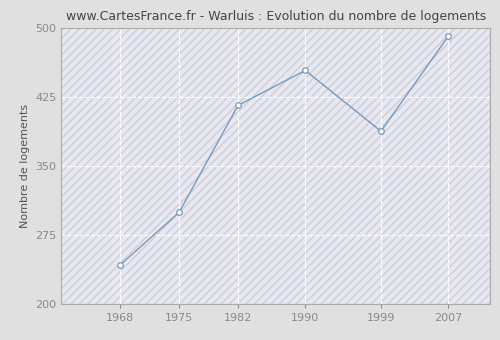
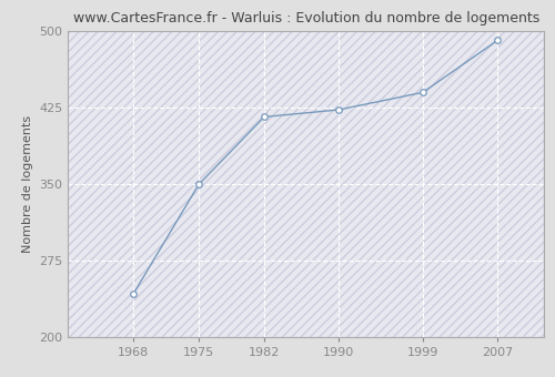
1975: 300 -> 350
1990: 454 -> 423
1999: 388 -> 440
